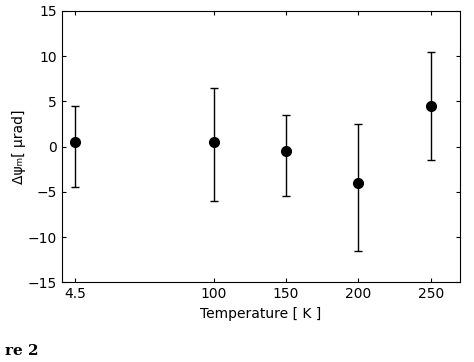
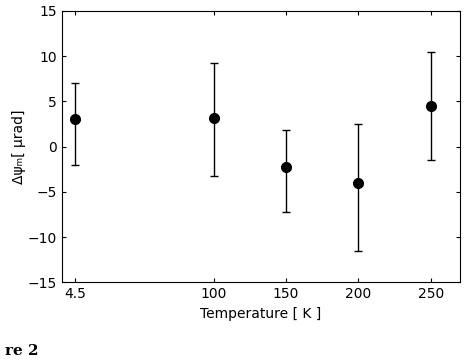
4.5: 0.5 -> 3.0
100: 0.5 -> 3.2
150: -0.5 -> -2.2
